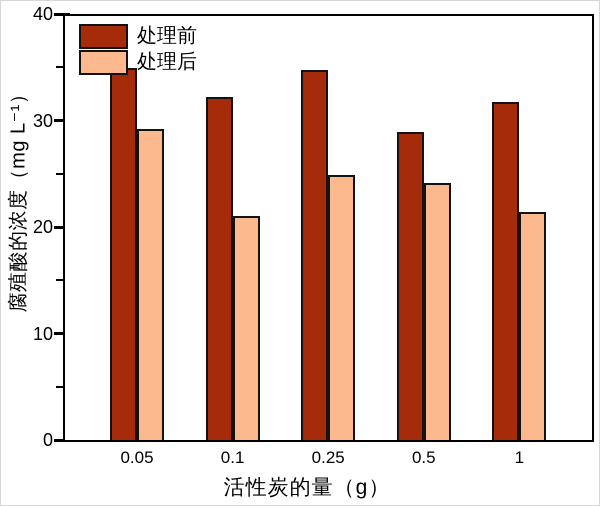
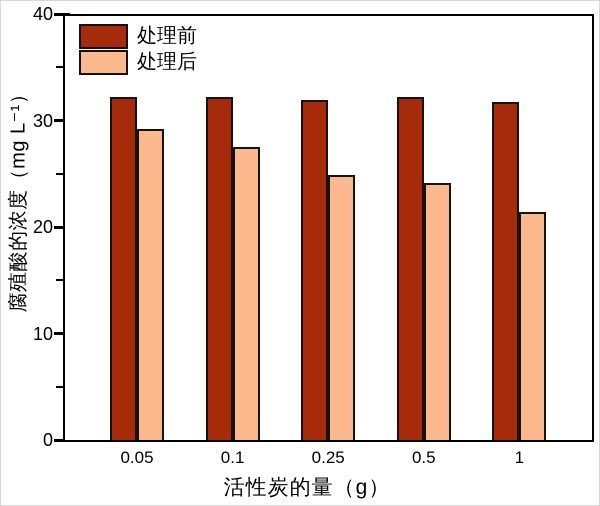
处理前/0.05: 34.9 -> 32.2
处理后/0.1: 21.0 -> 27.5
处理前/0.25: 34.7 -> 31.9
处理前/0.5: 28.9 -> 32.2
